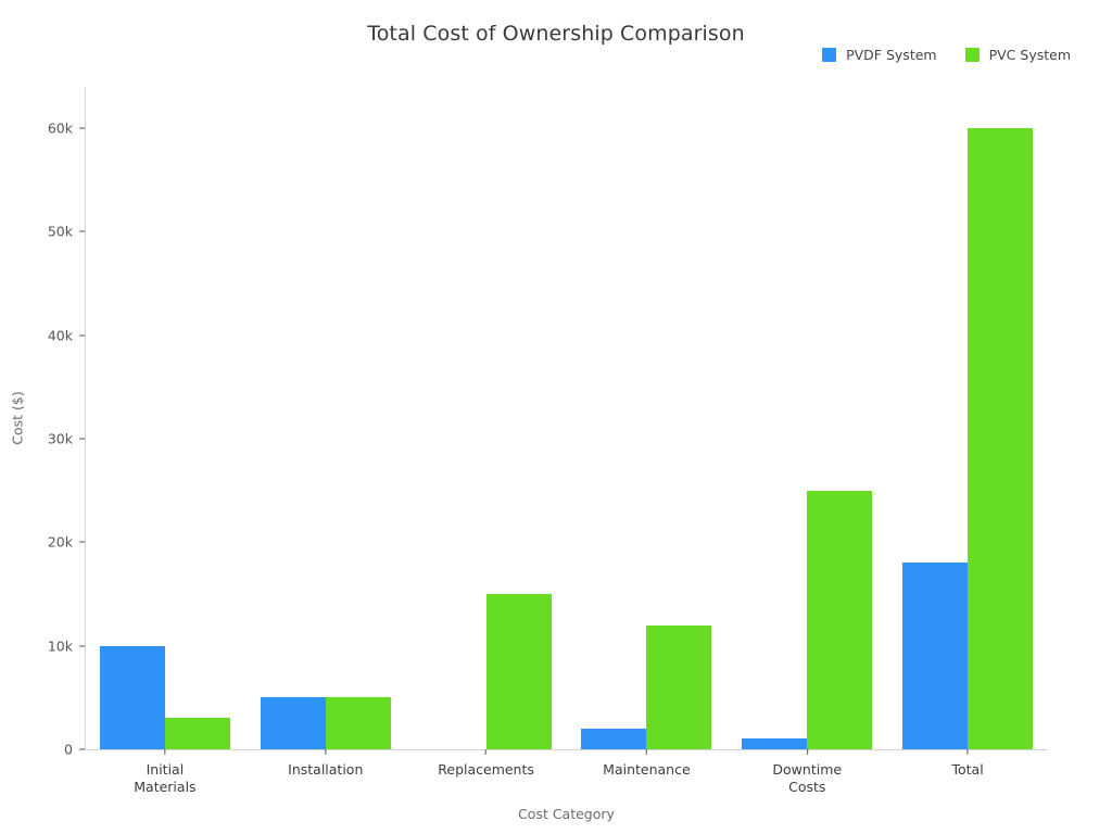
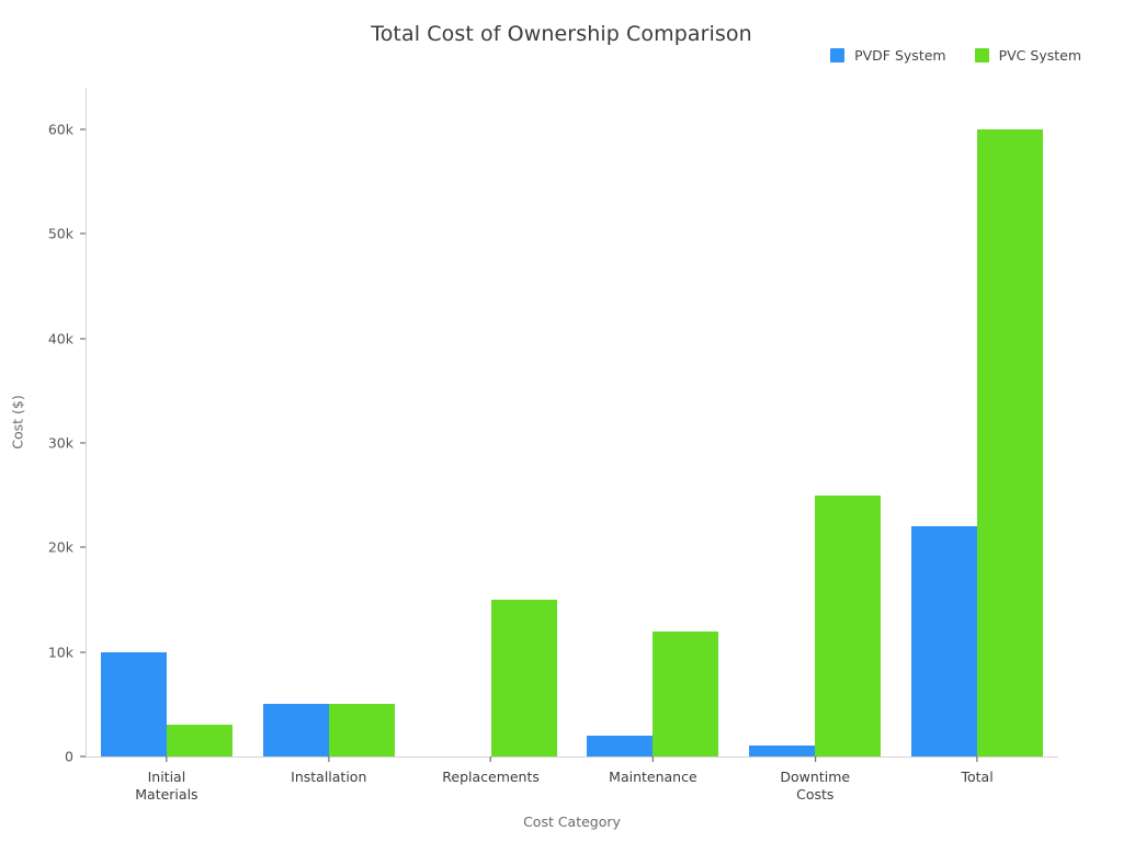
PVDF System/Total: 18k -> 22k
